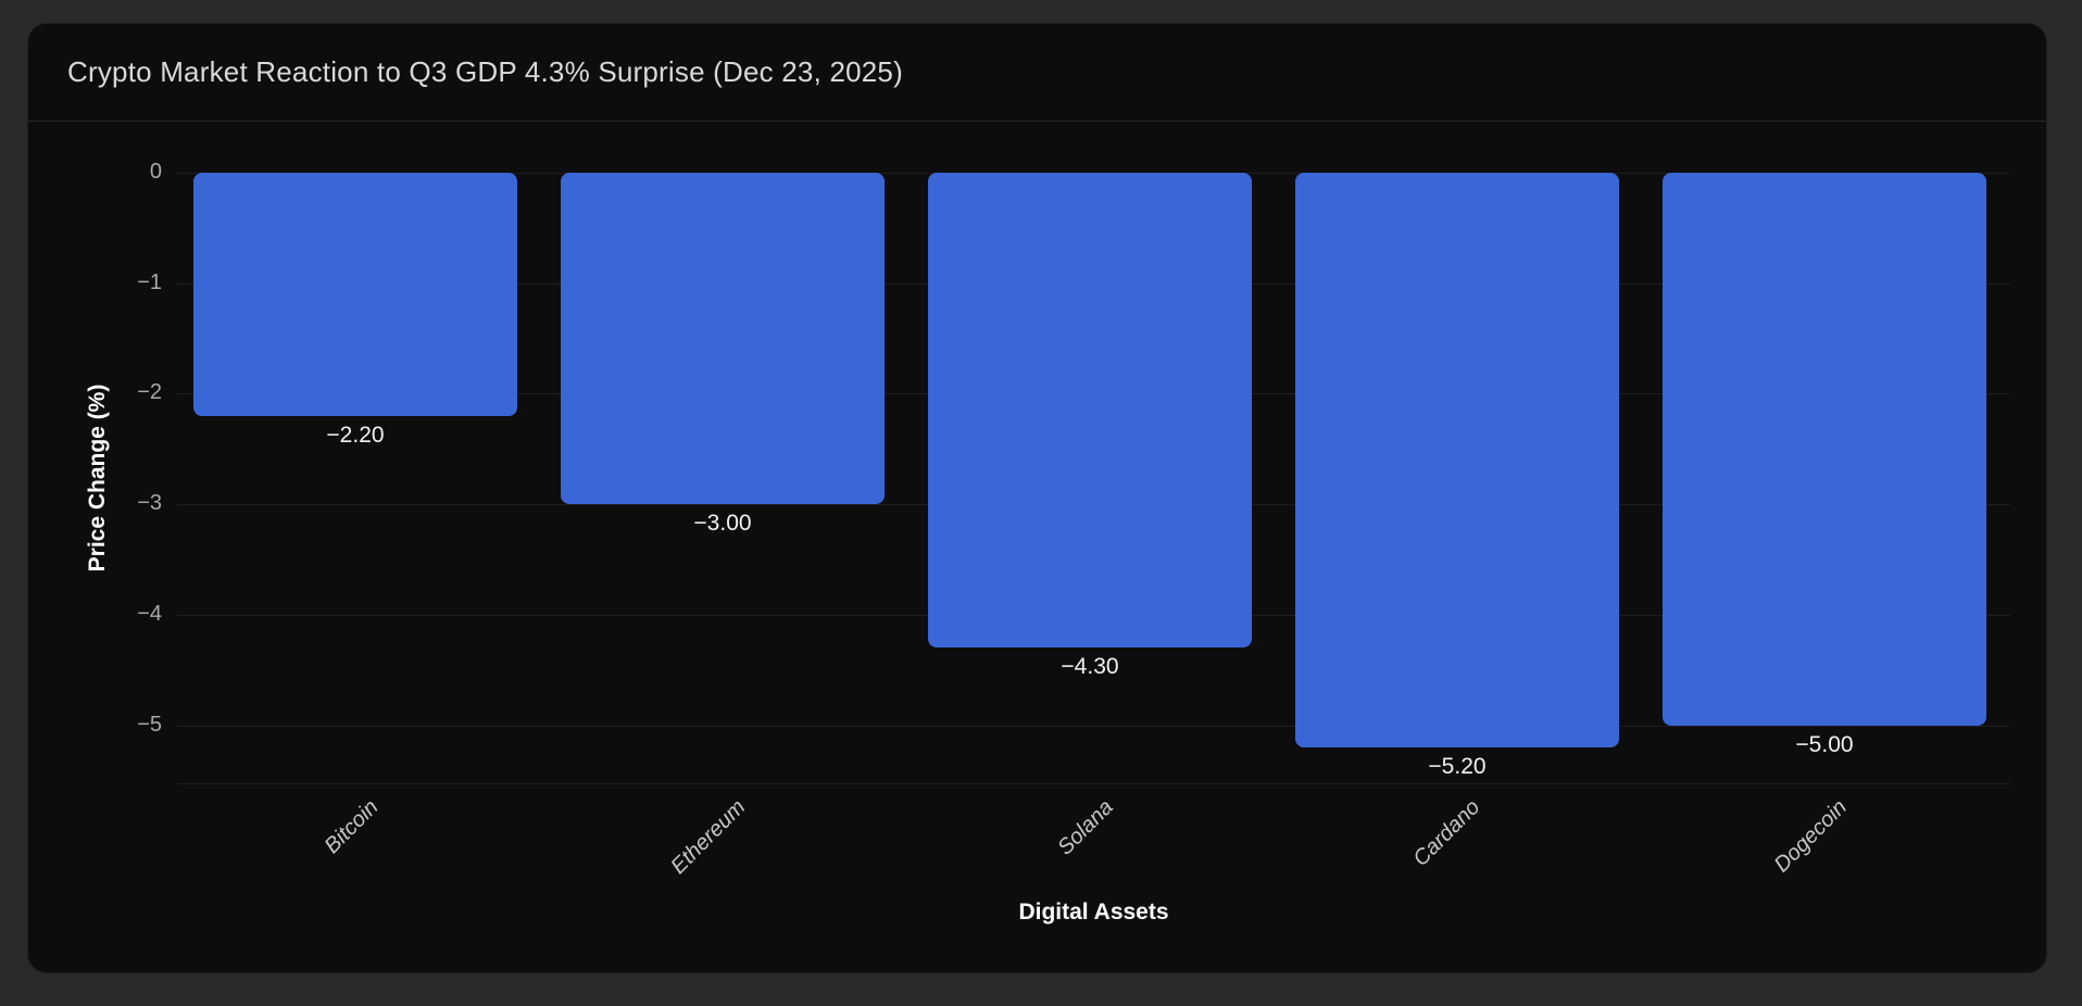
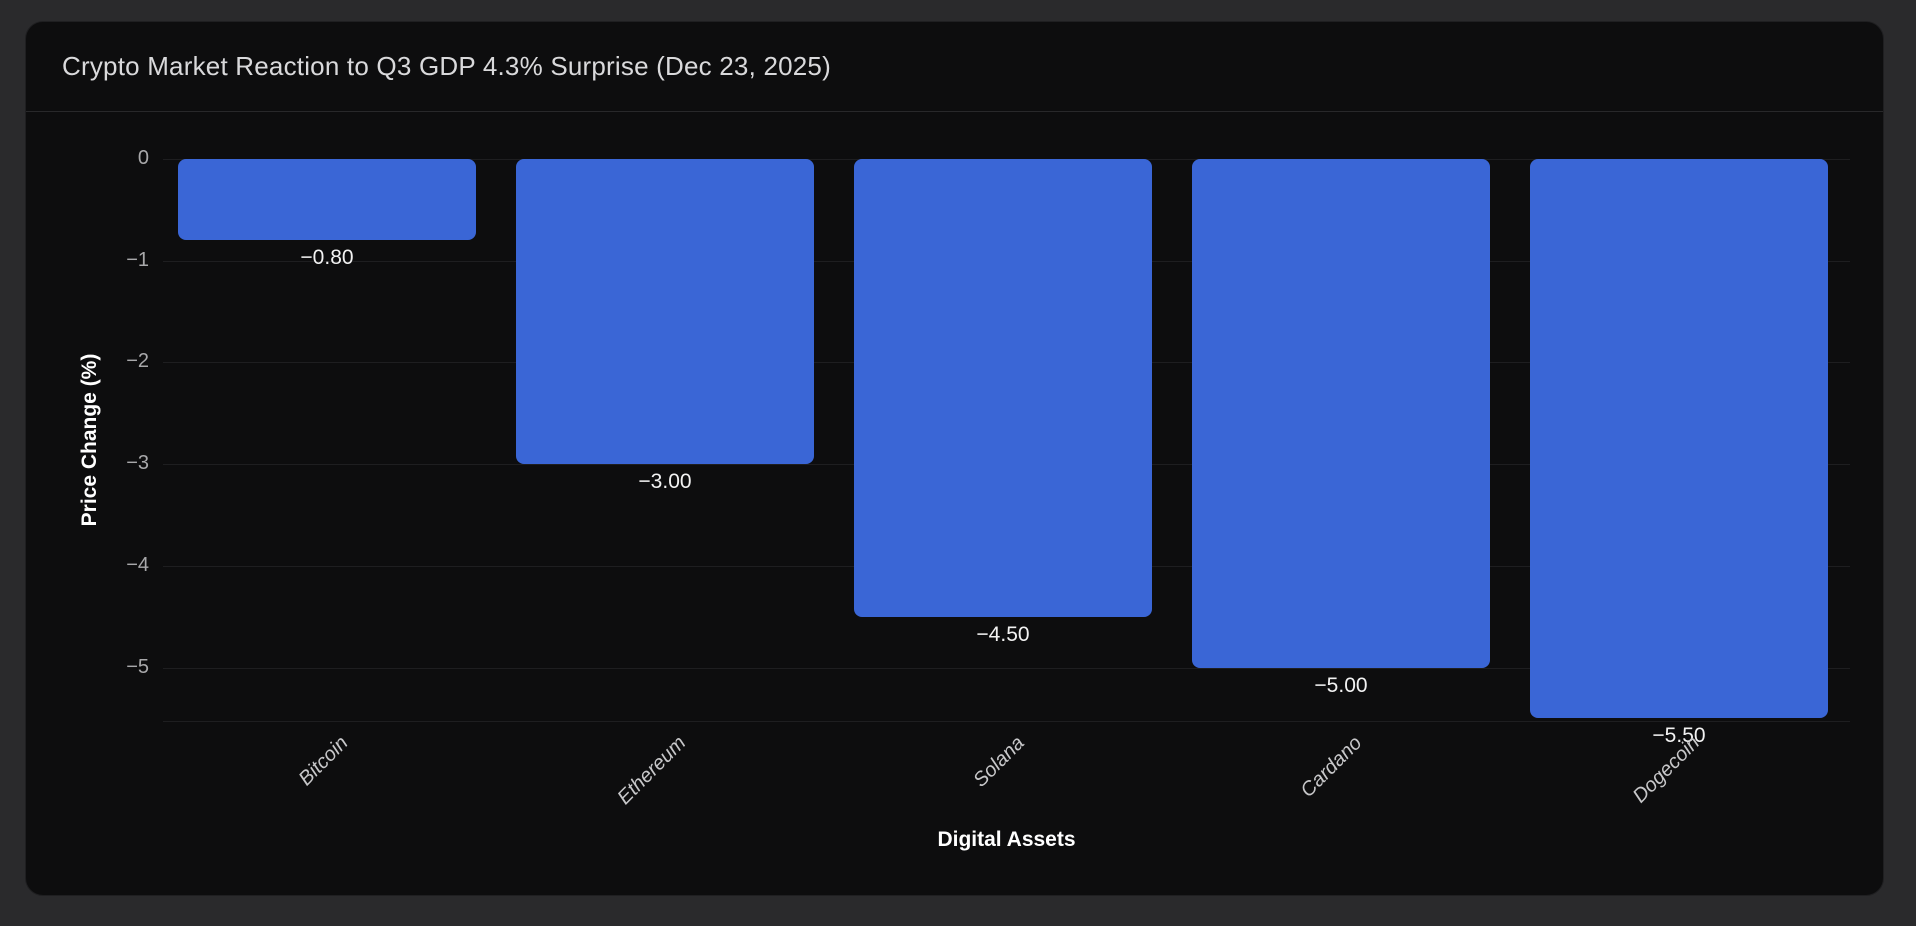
Bitcoin: −2.20 -> −0.80
Solana: −4.30 -> −4.50
Cardano: −5.20 -> −5.00
Dogecoin: −5.00 -> −5.50
